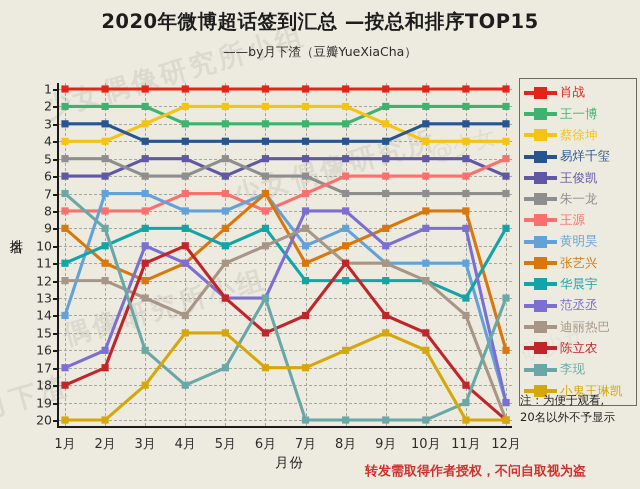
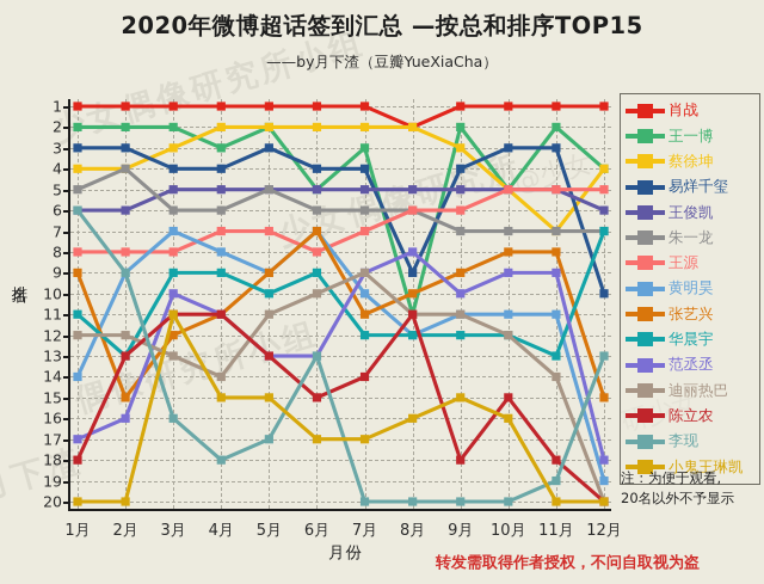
李现/1月: 7 -> 6
朱一龙/2月: 5 -> 4
黄明昊/2月: 7 -> 9
张艺兴/2月: 11 -> 15
华晨宇/2月: 10 -> 13
陈立农/2月: 17 -> 13
小鬼王琳凯/3月: 18 -> 11
陈立农/4月: 10 -> 11
王一博/5月: 3 -> 2
易烊千玺/5月: 4 -> 3
王俊凯/5月: 6 -> 5
黄明昊/5月: 8 -> 9
王一博/6月: 3 -> 5
范丞丞/7月: 8 -> 9
肖战/8月: 1 -> 2
王一博/8月: 3 -> 11
易烊千玺/8月: 4 -> 9
朱一龙/8月: 7 -> 6
黄明昊/8月: 9 -> 12
陈立农/9月: 14 -> 18
王一博/10月: 2 -> 5
蔡徐坤/10月: 4 -> 5
王源/10月: 6 -> 5
蔡徐坤/11月: 4 -> 7
王源/11月: 6 -> 5
王一博/12月: 2 -> 4
易烊千玺/12月: 3 -> 10
张艺兴/12月: 16 -> 15
华晨宇/12月: 9 -> 7
范丞丞/12月: 19 -> 18
